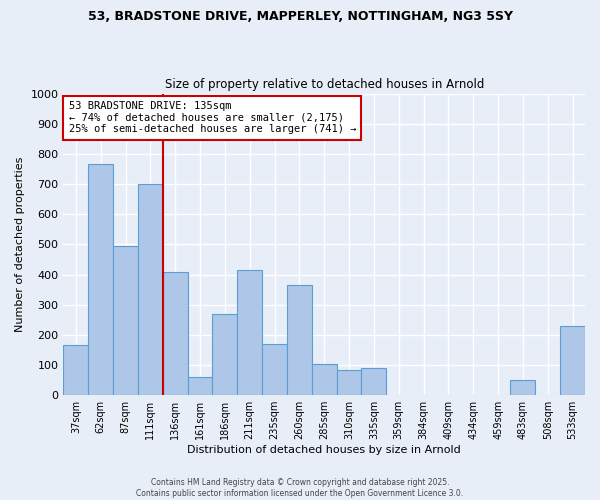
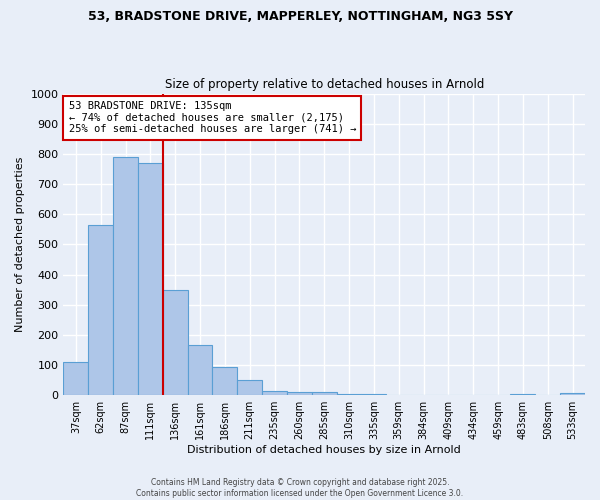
37sqm: 165 -> 110
62sqm: 765 -> 565
87sqm: 495 -> 790
111sqm: 700 -> 770
136sqm: 410 -> 350
161sqm: 60 -> 165
186sqm: 270 -> 95
211sqm: 415 -> 50
235sqm: 170 -> 15
260sqm: 365 -> 10
285sqm: 105 -> 10
310sqm: 85 -> 5
335sqm: 90 -> 5
483sqm: 50 -> 5
533sqm: 230 -> 8
